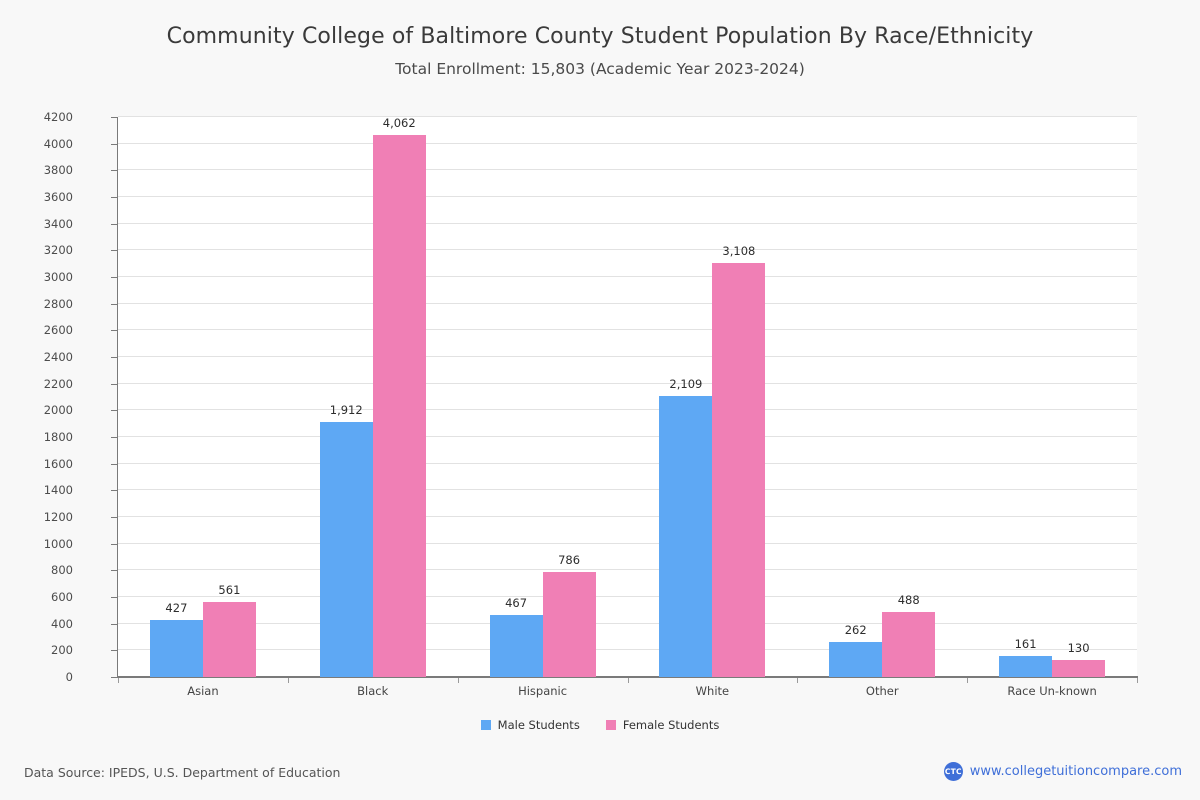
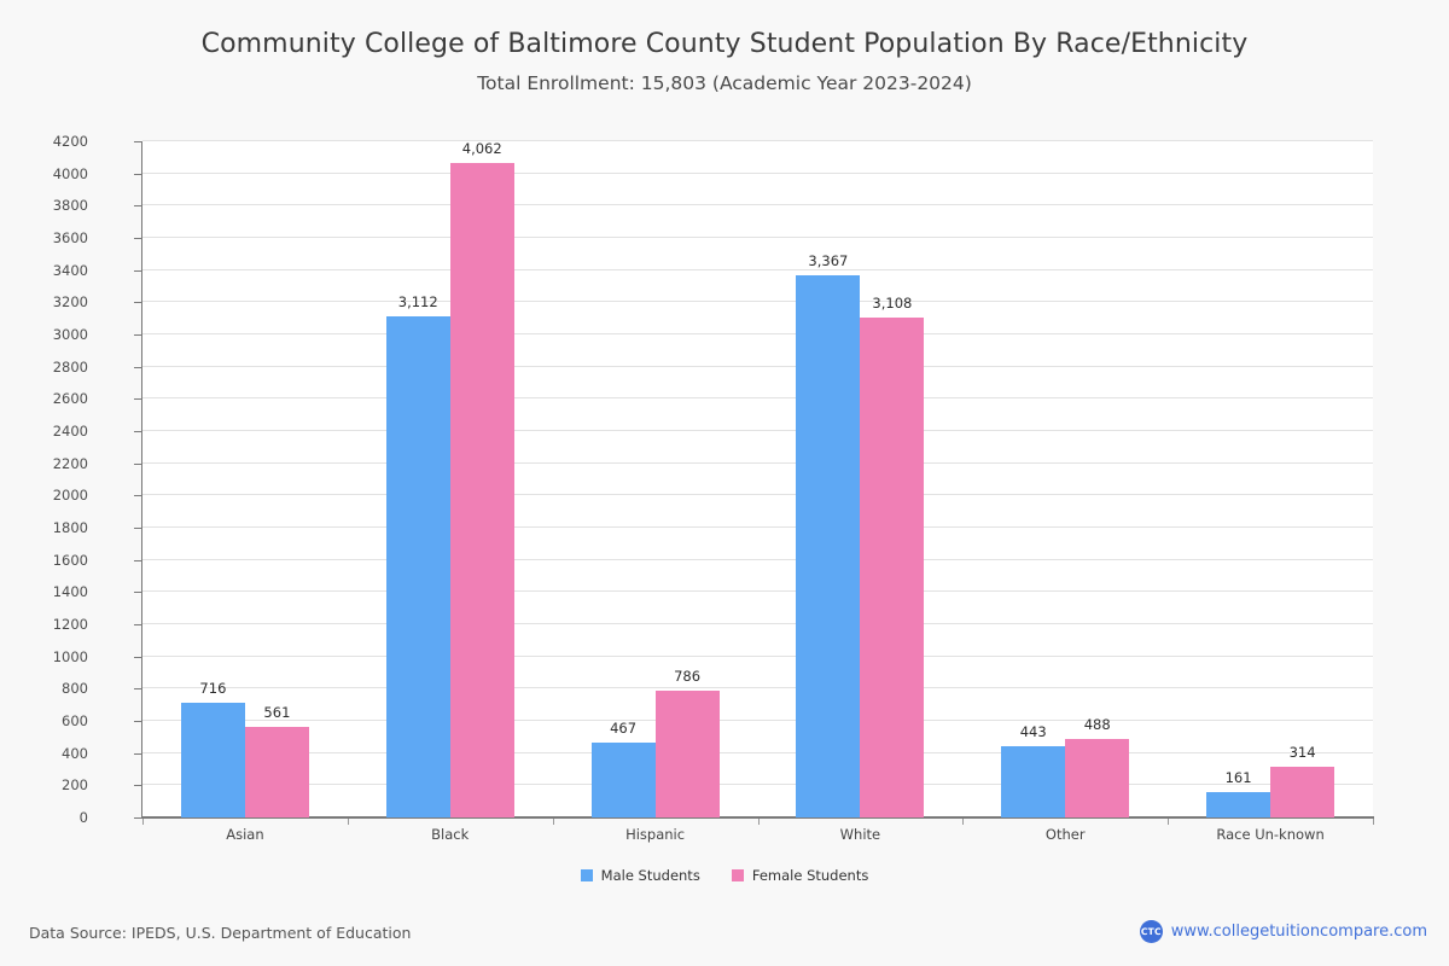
Male Students/Asian: 427 -> 716
Male Students/Black: 1,912 -> 3,112
Male Students/White: 2,109 -> 3,367
Male Students/Other: 262 -> 443
Female Students/Race Un-known: 130 -> 314
